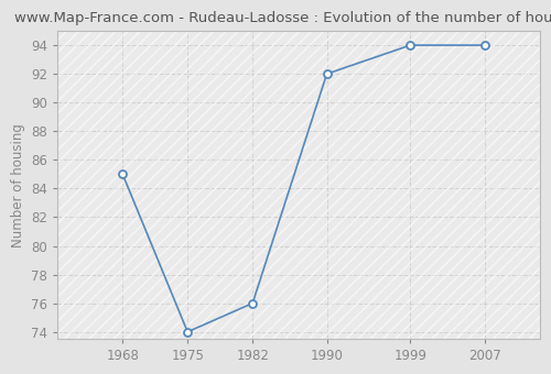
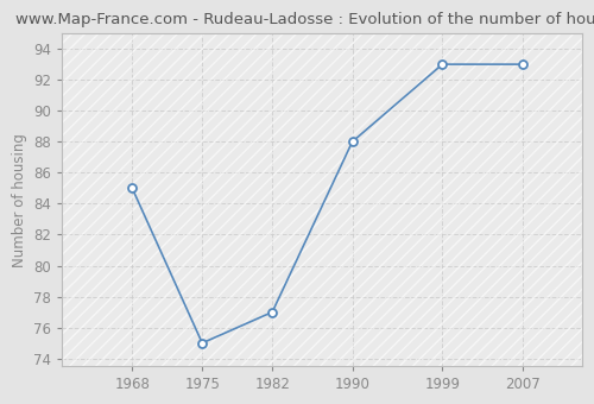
1975: 74 -> 75
1982: 76 -> 77
1990: 92 -> 88
1999: 94 -> 93
2007: 94 -> 93
